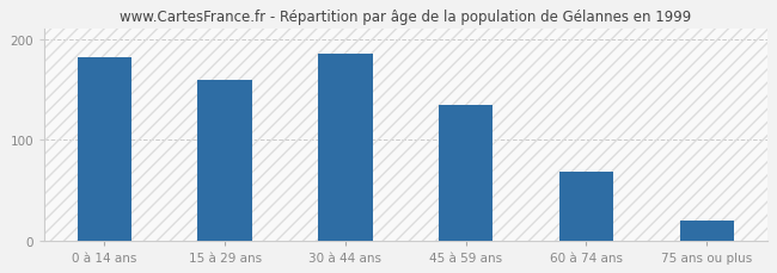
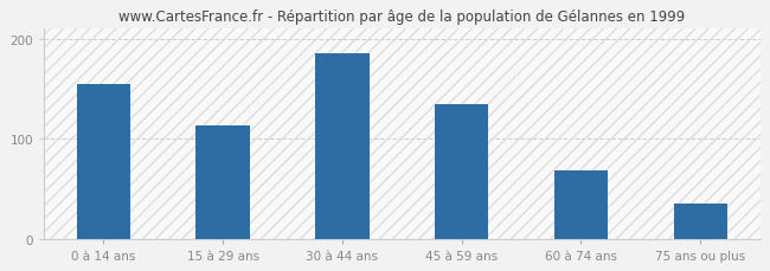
0 à 14 ans: 182 -> 155
15 à 29 ans: 160 -> 113
75 ans ou plus: 20 -> 35
